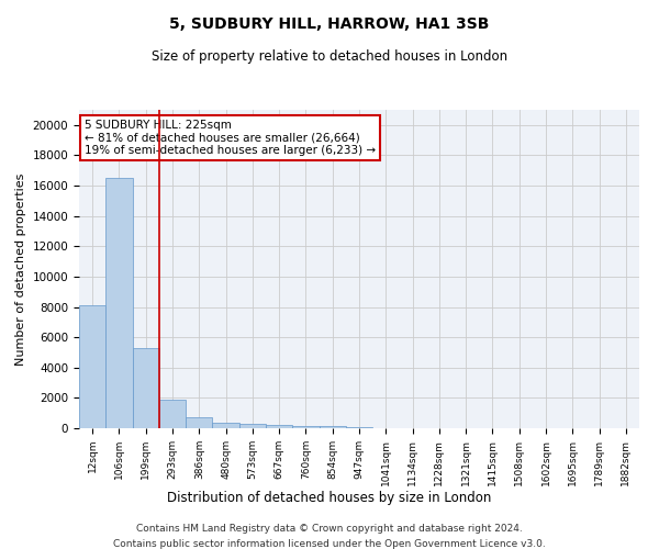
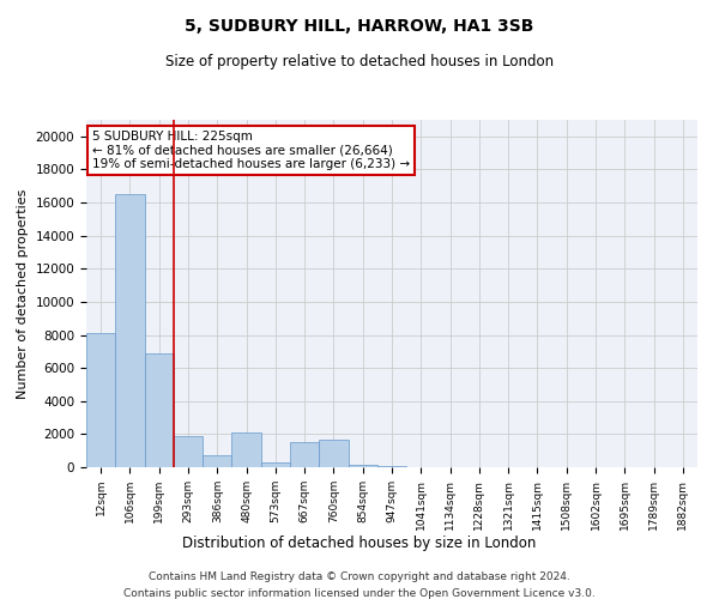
199sqm: 5300 -> 6900
480sqm: 400 -> 2100
667sqm: 200 -> 1500
760sqm: 200 -> 1700
